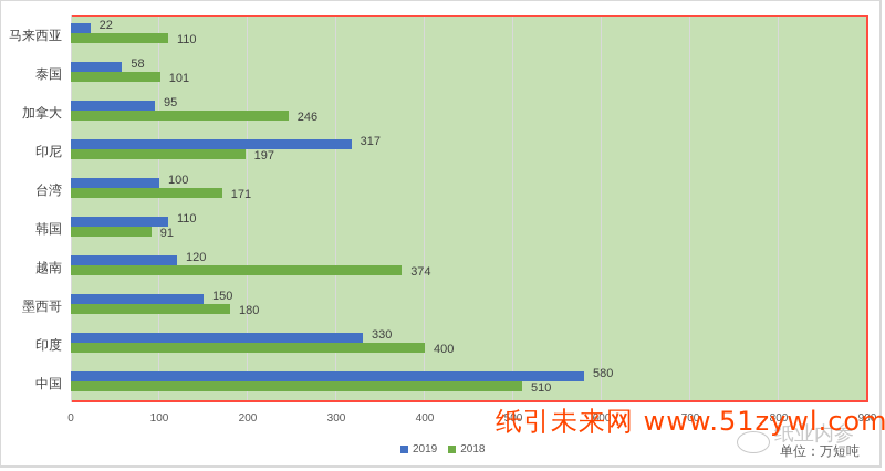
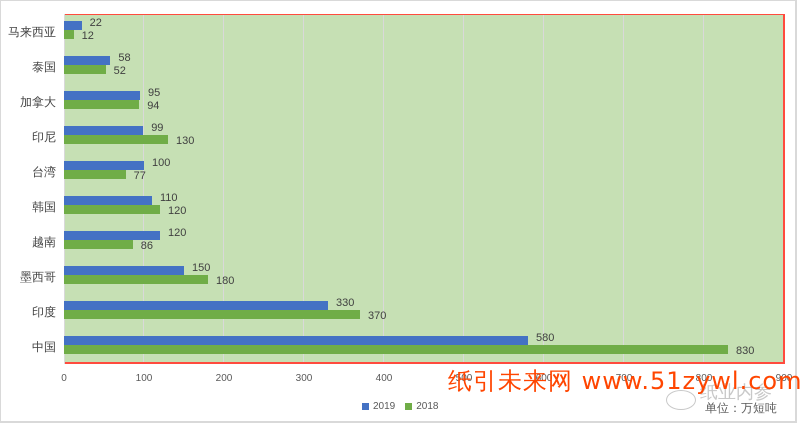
2018/马来西亚: 110 -> 12
2018/泰国: 101 -> 52
2018/加拿大: 246 -> 94
2019/印尼: 317 -> 99
2018/印尼: 197 -> 130
2018/台湾: 171 -> 77
2018/韩国: 91 -> 120
2018/越南: 374 -> 86
2018/印度: 400 -> 370
2018/中国: 510 -> 830
